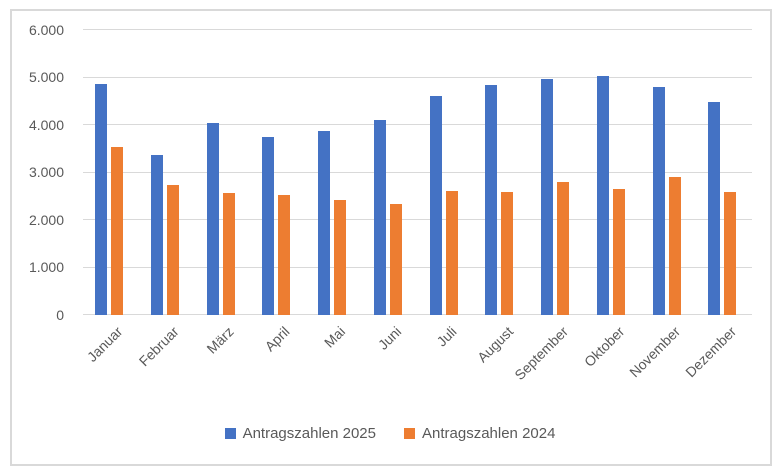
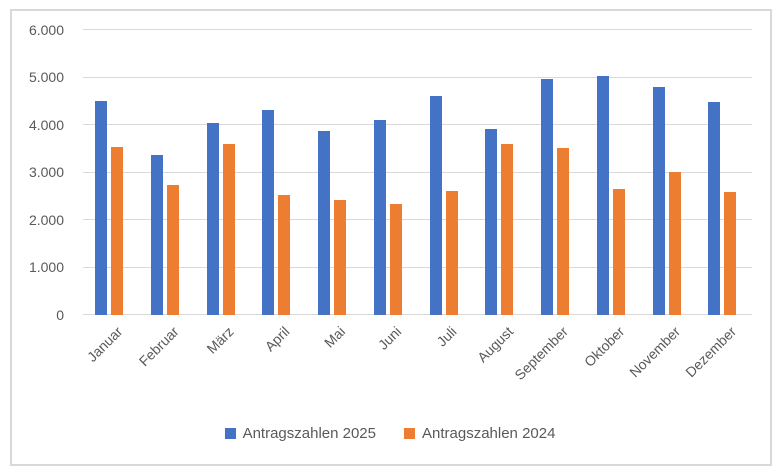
Antragszahlen 2025/Januar: 4800 -> 4500
Antragszahlen 2024/März: 2600 -> 3600
Antragszahlen 2025/April: 3700 -> 4300
Antragszahlen 2025/August: 4800 -> 3900
Antragszahlen 2024/August: 2600 -> 3600
Antragszahlen 2024/September: 2800 -> 3500
Antragszahlen 2024/November: 2900 -> 3000
